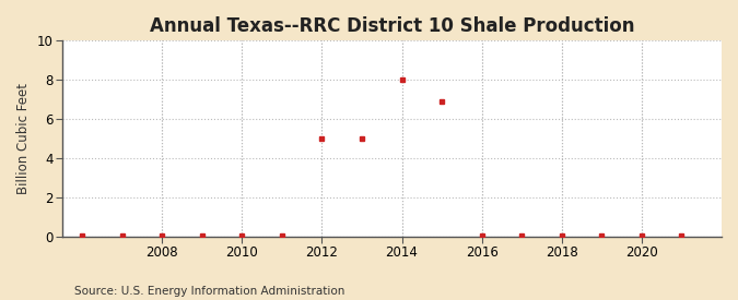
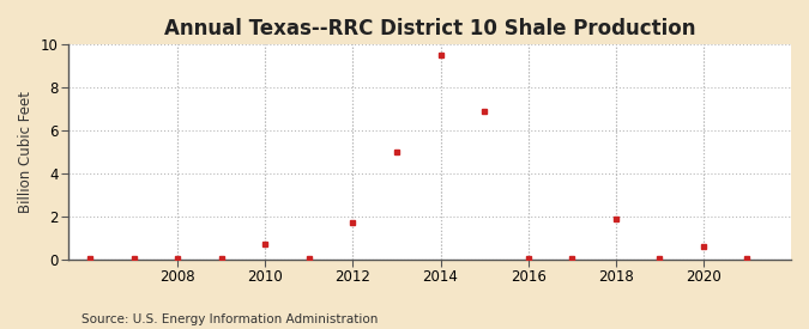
2010: 0.0 -> 0.7
2012: 5.0 -> 1.7
2014: 8.0 -> 9.5
2018: 0.0 -> 1.9
2020: 0.0 -> 0.6
